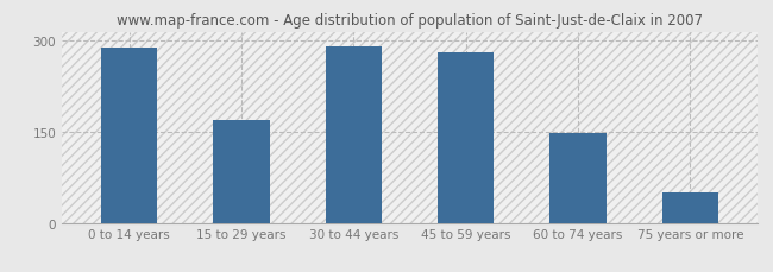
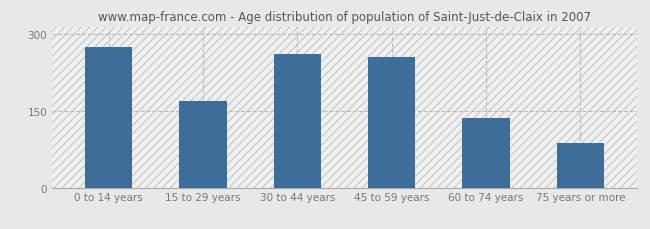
0 to 14 years: 288 -> 276
30 to 44 years: 290 -> 262
45 to 59 years: 281 -> 256
60 to 74 years: 147 -> 136
75 years or more: 50 -> 88
